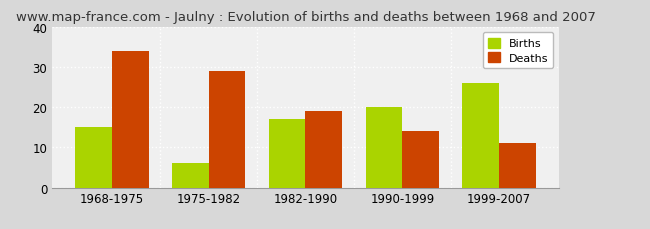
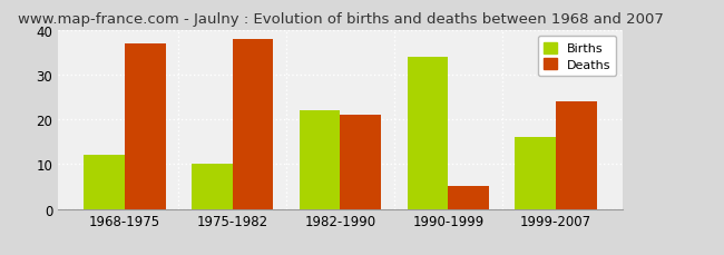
Births/1968-1975: 15 -> 12
Deaths/1968-1975: 34 -> 37
Births/1975-1982: 6 -> 10
Deaths/1975-1982: 29 -> 38
Births/1982-1990: 17 -> 22
Deaths/1982-1990: 19 -> 21
Births/1990-1999: 20 -> 34
Deaths/1990-1999: 14 -> 5
Births/1999-2007: 26 -> 16
Deaths/1999-2007: 11 -> 24
